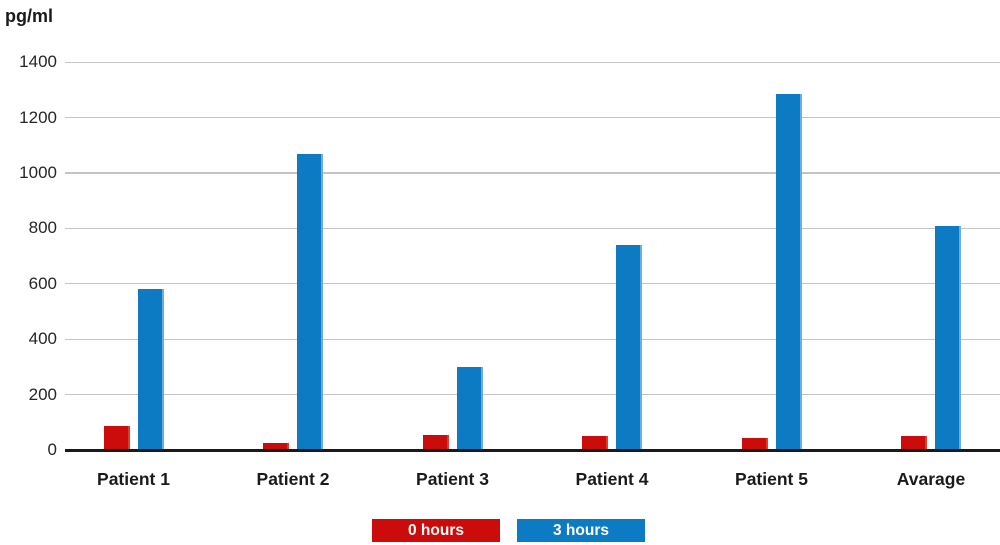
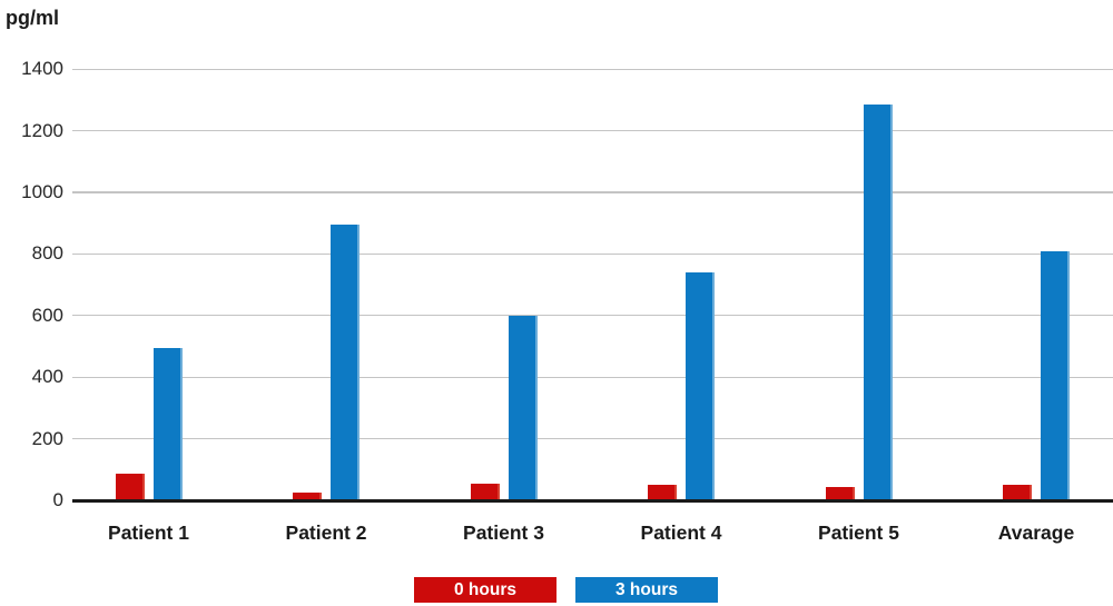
3 hours/Patient 1: 580 -> 500
3 hours/Patient 2: 1070 -> 900
3 hours/Patient 3: 300 -> 600
